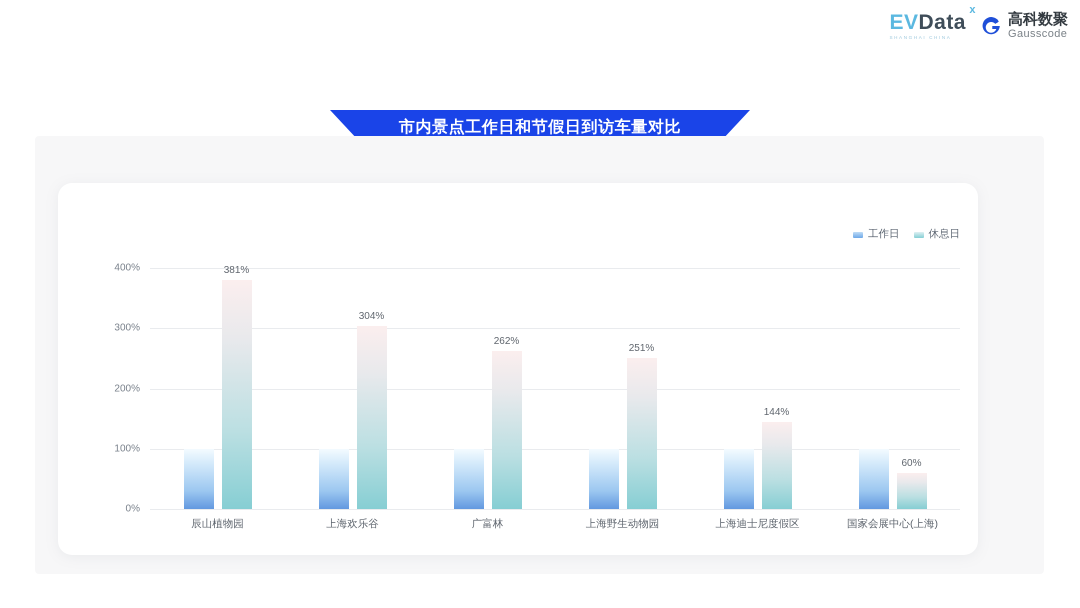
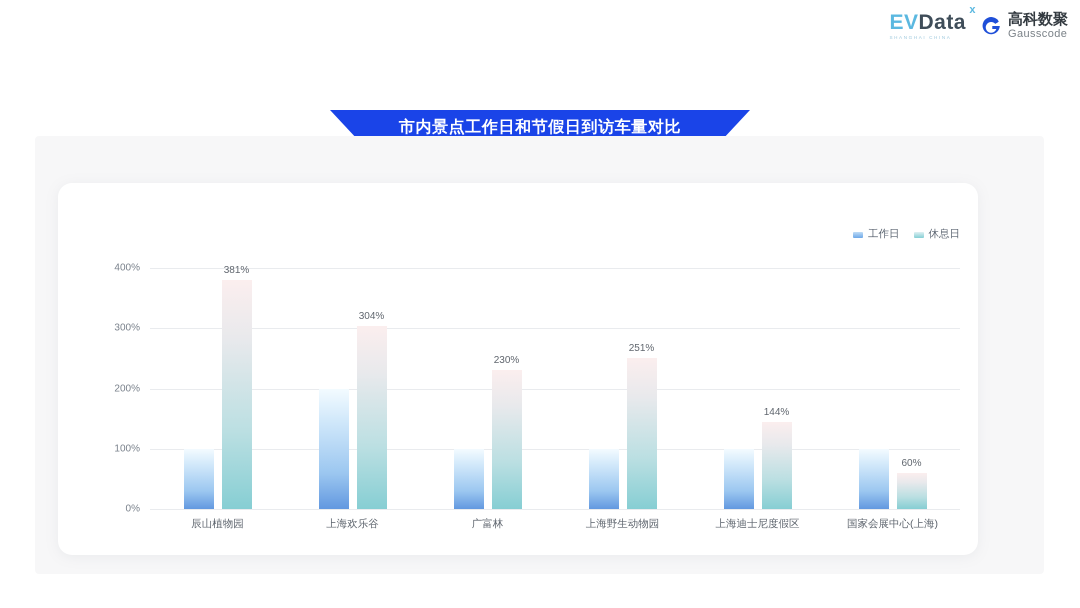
工作日/上海欢乐谷: 100% -> 200%
休息日/广富林: 262% -> 230%
